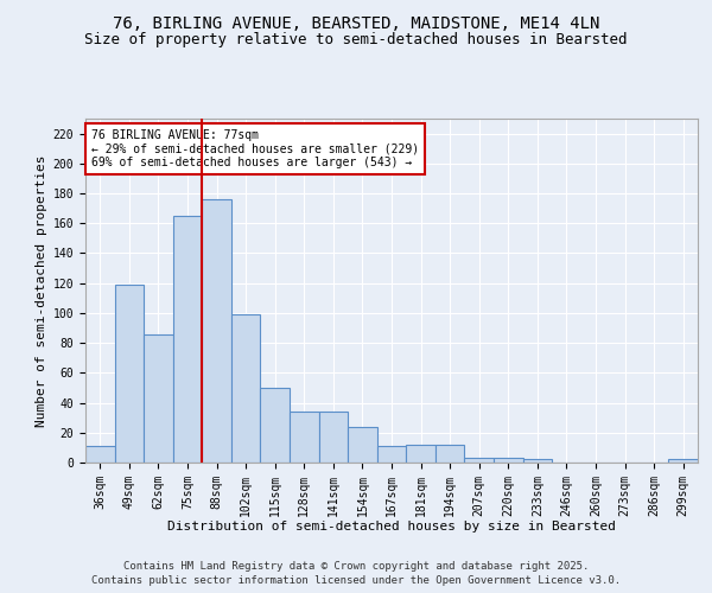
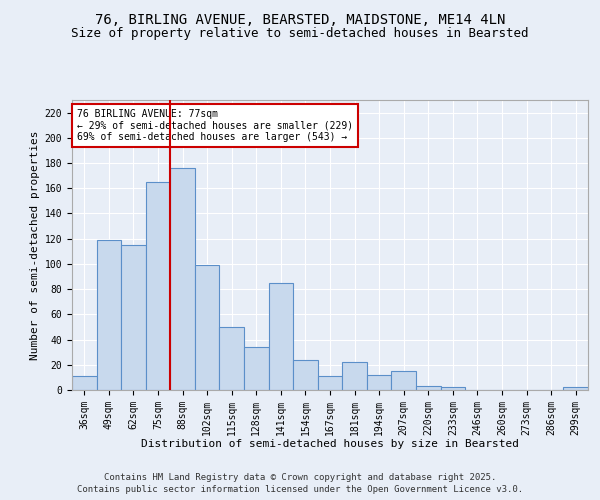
62sqm: 86 -> 115
141sqm: 34 -> 85
181sqm: 12 -> 22
207sqm: 3 -> 15
